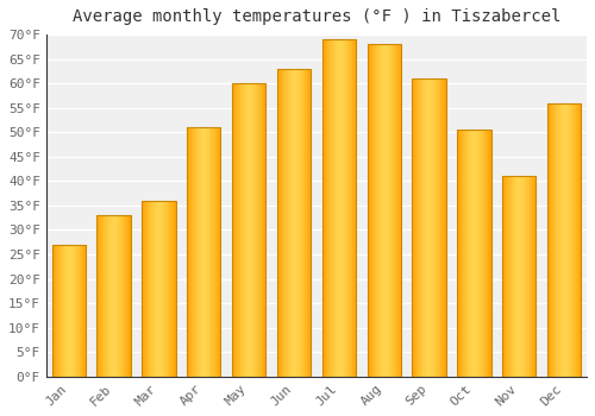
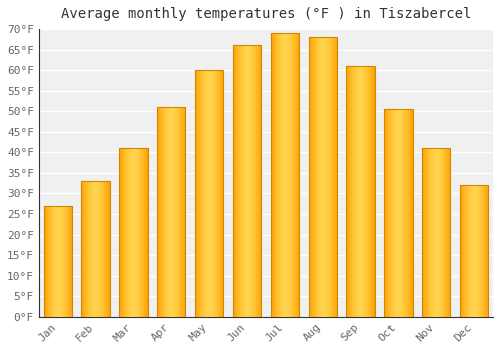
Mar: 36.0°F -> 41.0°F
Jun: 63.0°F -> 66.0°F
Dec: 56.0°F -> 32.0°F
